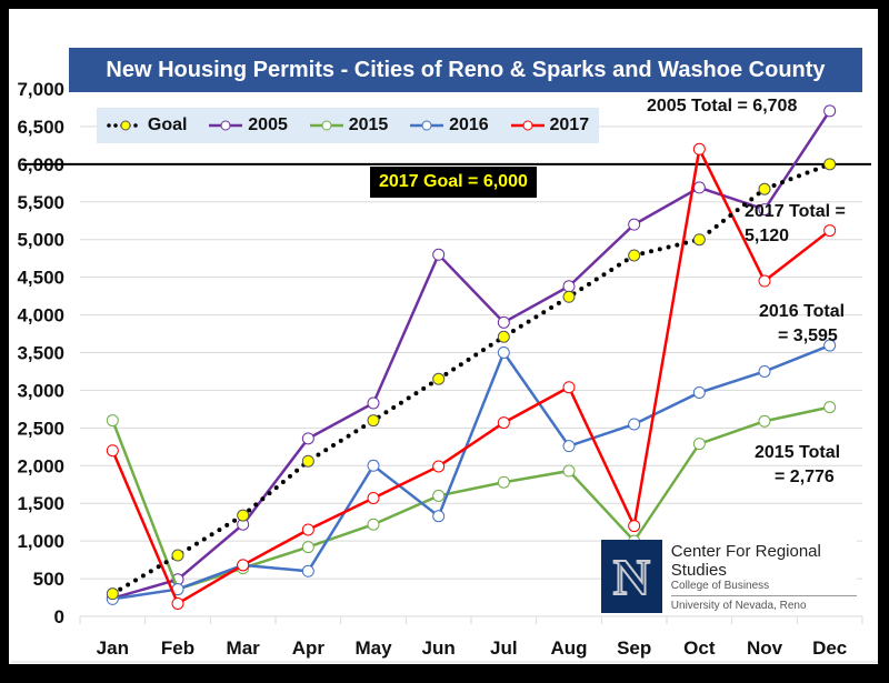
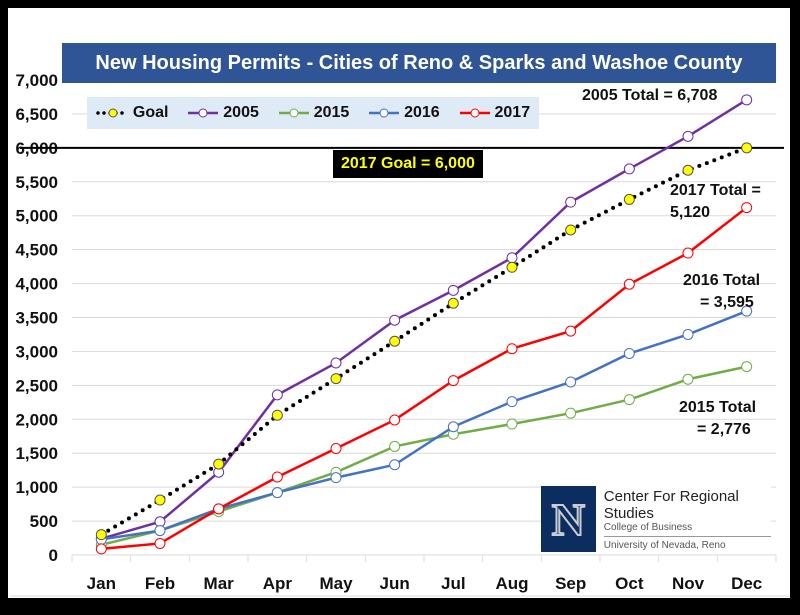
2015/Jan: 2600 -> 200
2017/Jan: 2200 -> 100
2016/Apr: 600 -> 900
2016/May: 2000 -> 1100
2005/Jun: 4800 -> 3500
2016/Jul: 3500 -> 1900
2015/Sep: 1000 -> 2100
2017/Sep: 1200 -> 3300
Goal/Oct: 5000 -> 5200
2017/Oct: 6200 -> 4000
2005/Nov: 5400 -> 6200
